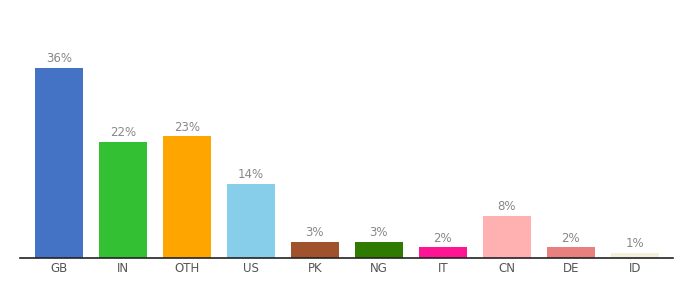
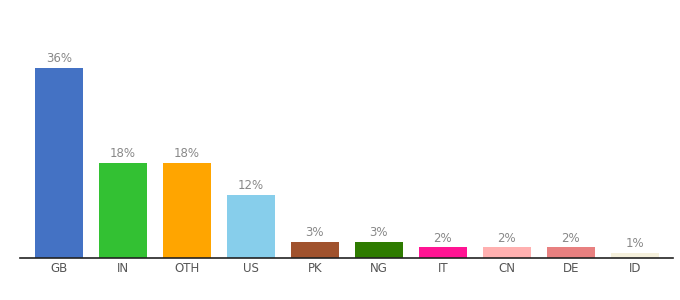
IN: 22% -> 18%
OTH: 23% -> 18%
US: 14% -> 12%
CN: 8% -> 2%
